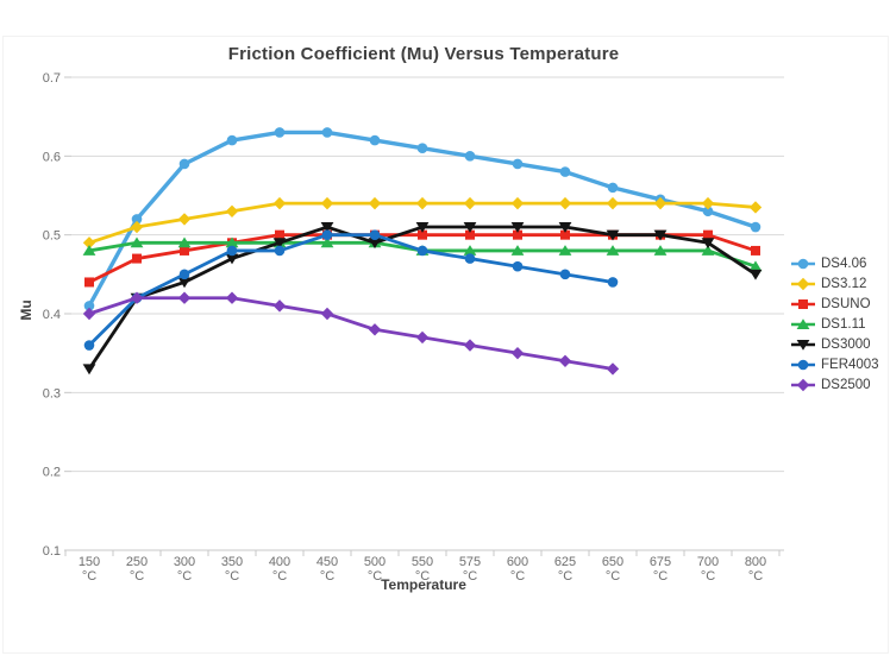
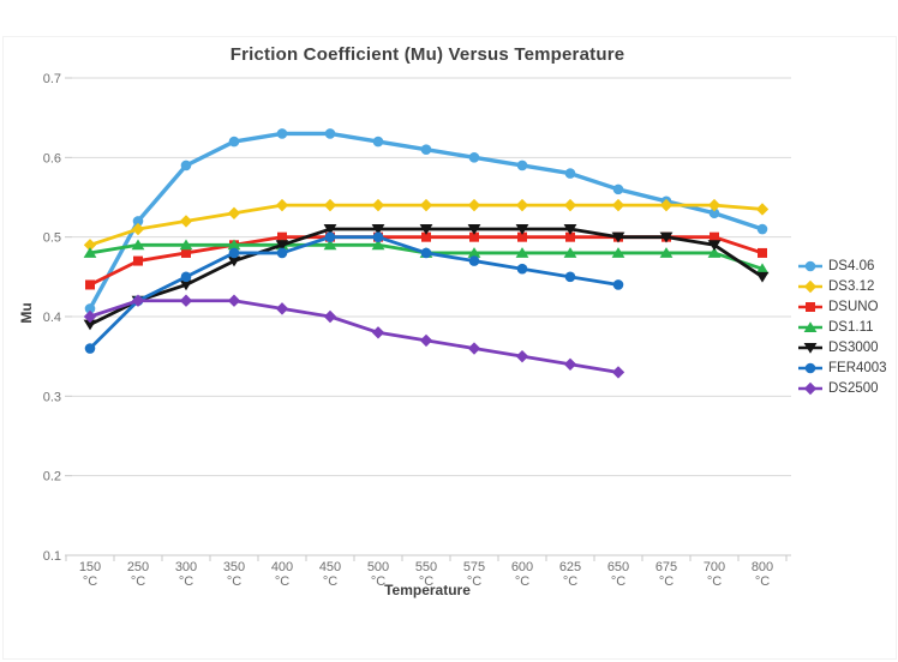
DS3000/150: 0.33 -> 0.39
DS3000/500: 0.49 -> 0.51
